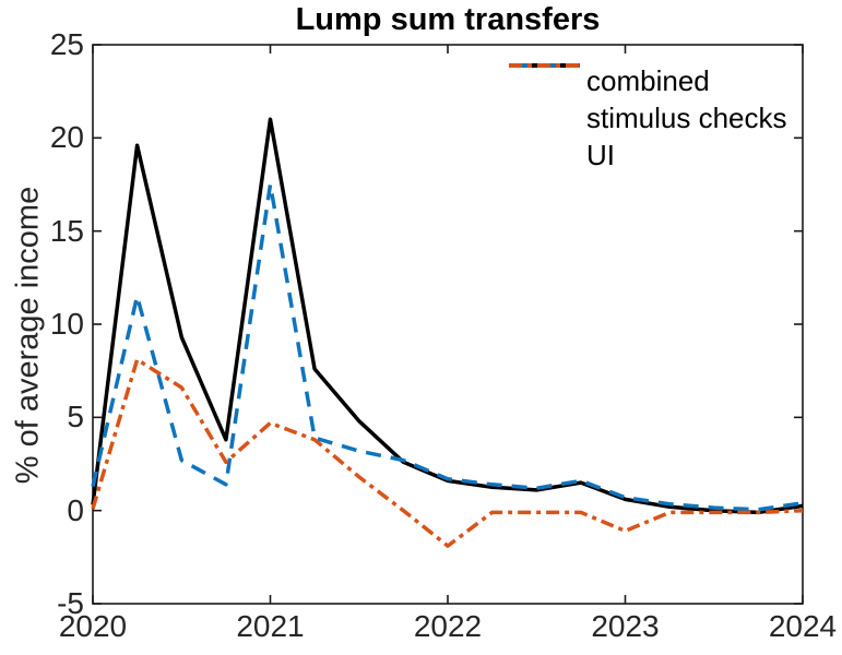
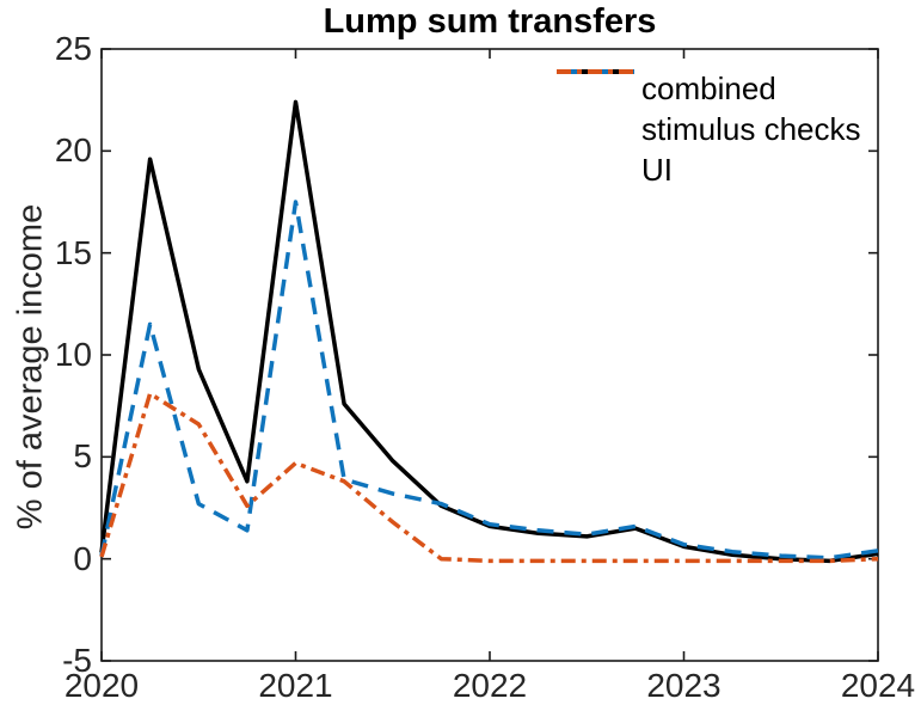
stimulus checks/2020: 1.3 -> 0.1
combined/2021: 21.0 -> 22.4
UI/2022: -1.9 -> -0.1
UI/2023: -1.1 -> -0.1
